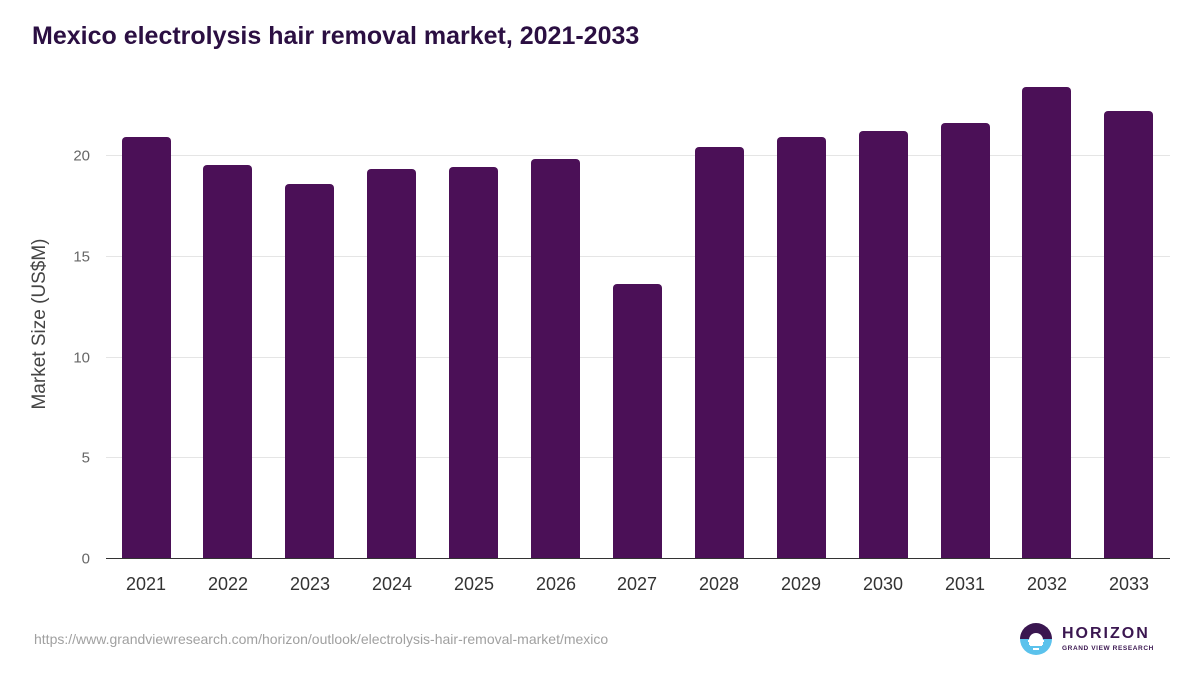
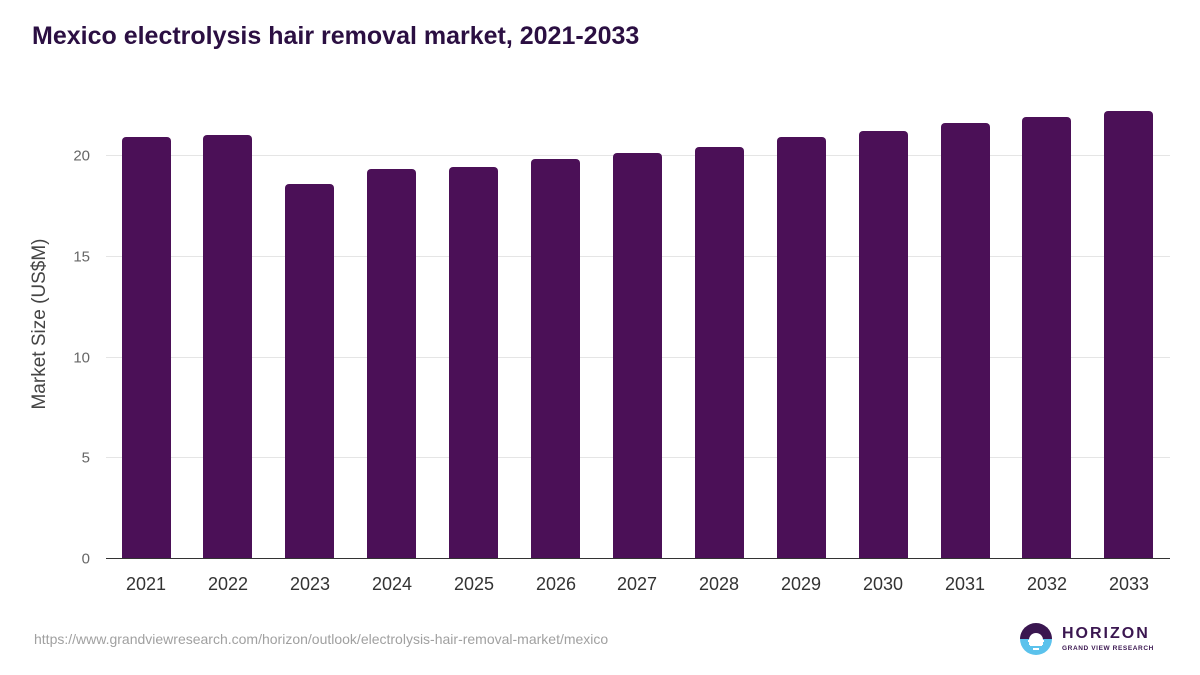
2022: 19.5 -> 21.0
2027: 13.6 -> 20.1
2032: 23.4 -> 21.9
